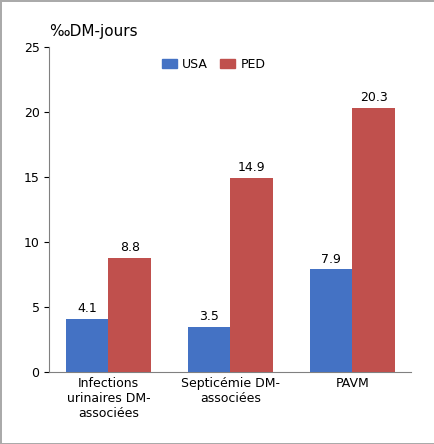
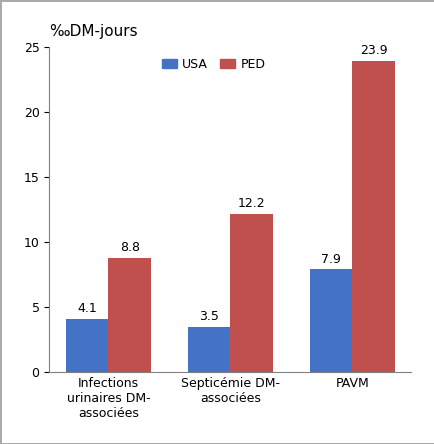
PED/Septicémie DM- associées: 14.9 -> 12.2
PED/PAVM: 20.3 -> 23.9
